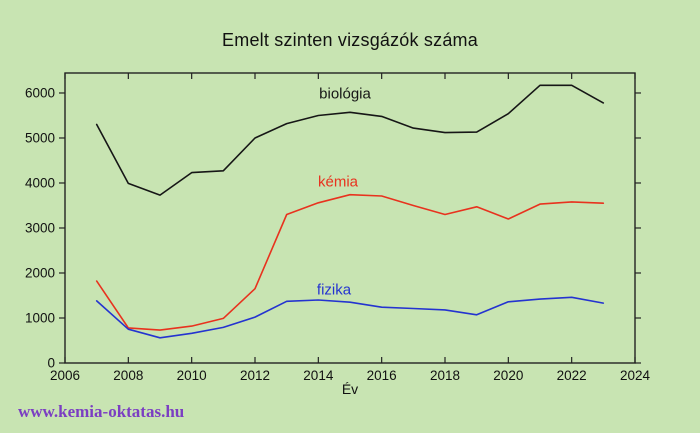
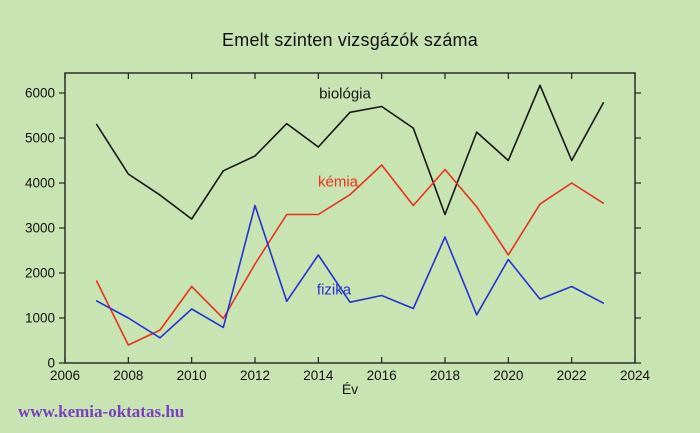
biológia/2008: 4000 -> 4200
kémia/2008: 800 -> 400
fizika/2008: 800 -> 1000
biológia/2010: 4200 -> 3200
kémia/2010: 800 -> 1700
fizika/2010: 700 -> 1200
biológia/2012: 5000 -> 4600
kémia/2012: 1600 -> 2200
fizika/2012: 1000 -> 3500
biológia/2014: 5500 -> 4800
kémia/2014: 3600 -> 3300
fizika/2014: 1400 -> 2400
biológia/2016: 5500 -> 5700
kémia/2016: 3700 -> 4400
fizika/2016: 1200 -> 1500
biológia/2018: 5100 -> 3300
kémia/2018: 3300 -> 4300
fizika/2018: 1200 -> 2800
biológia/2020: 5500 -> 4500
kémia/2020: 3200 -> 2400
fizika/2020: 1400 -> 2300
biológia/2022: 6200 -> 4500
kémia/2022: 3600 -> 4000
fizika/2022: 1500 -> 1700
